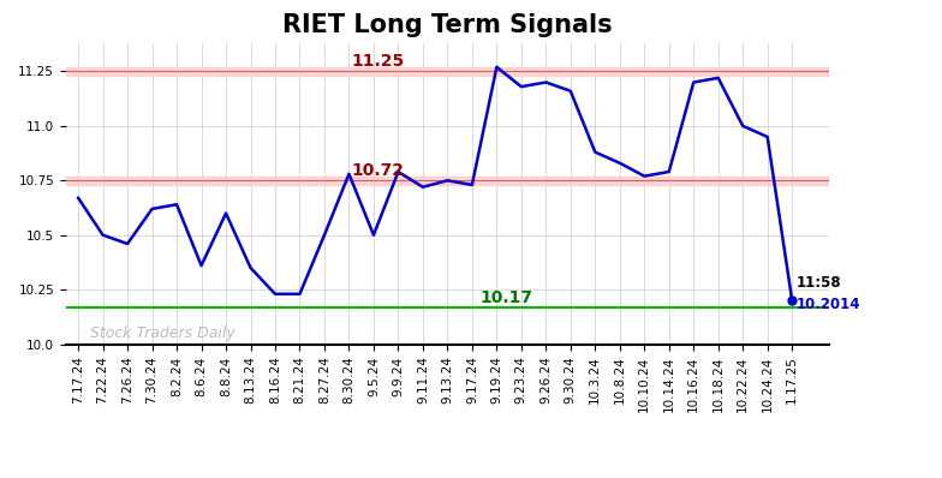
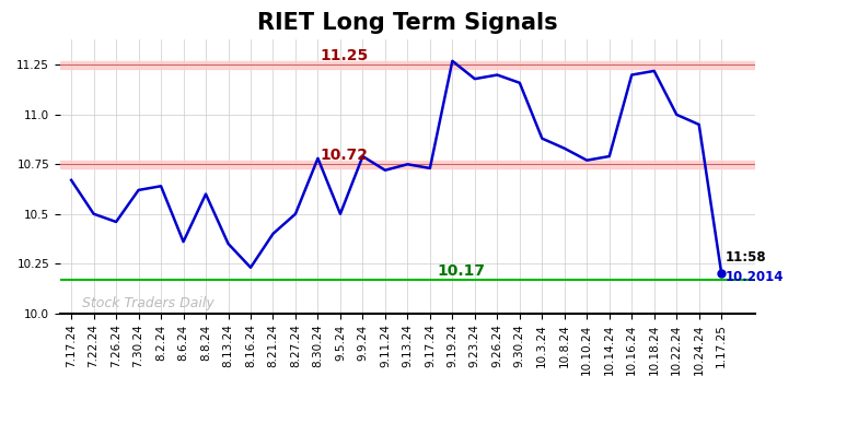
8.21.24: 10.23 -> 10.40
